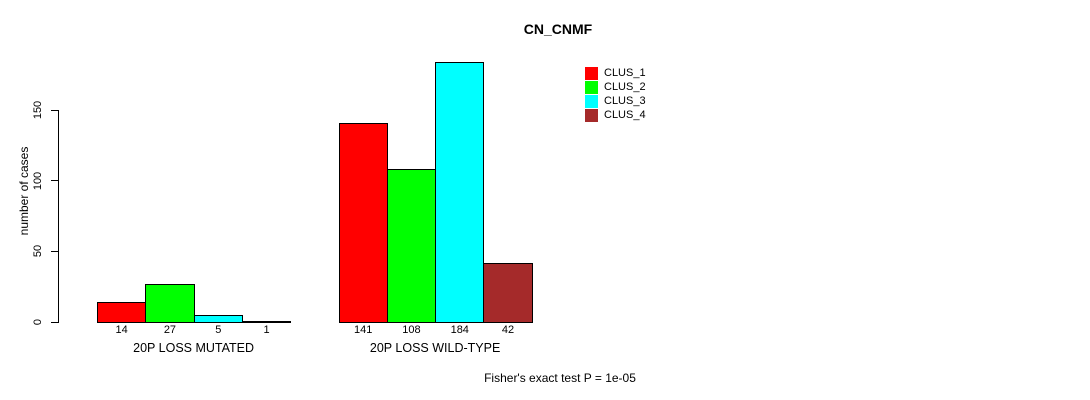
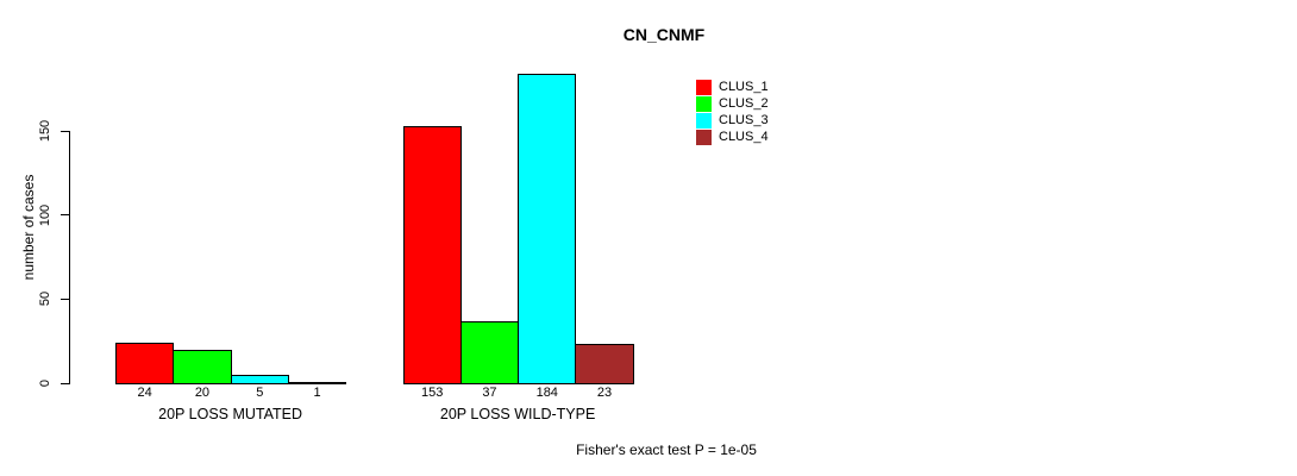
CLUS_1/20P LOSS MUTATED: 14 -> 24
CLUS_2/20P LOSS MUTATED: 27 -> 20
CLUS_1/20P LOSS WILD-TYPE: 141 -> 153
CLUS_2/20P LOSS WILD-TYPE: 108 -> 37
CLUS_4/20P LOSS WILD-TYPE: 42 -> 23
